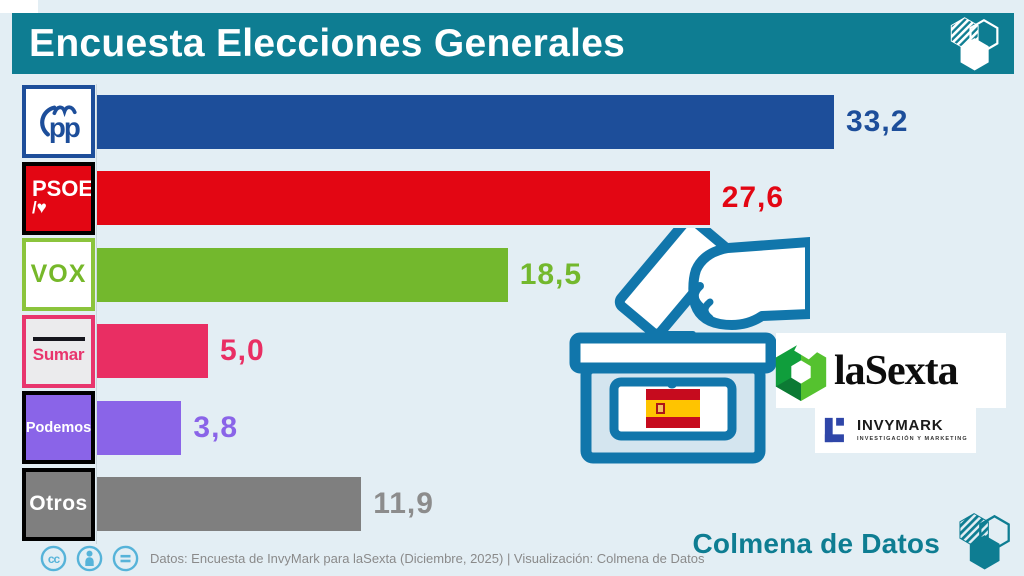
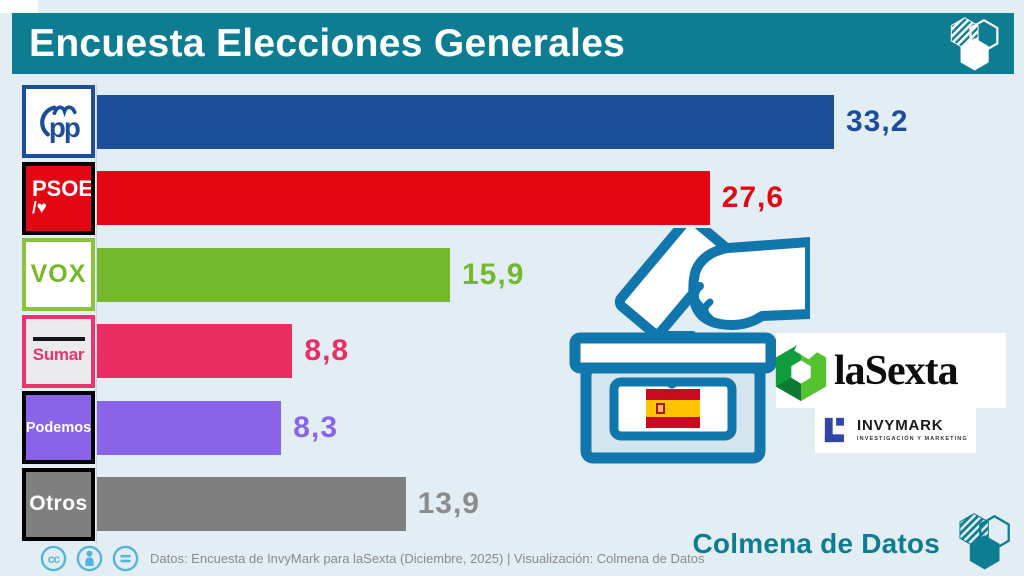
VOX: 18,5 -> 15,9
Sumar: 5,0 -> 8,8
Podemos: 3,8 -> 8,3
Otros: 11,9 -> 13,9
